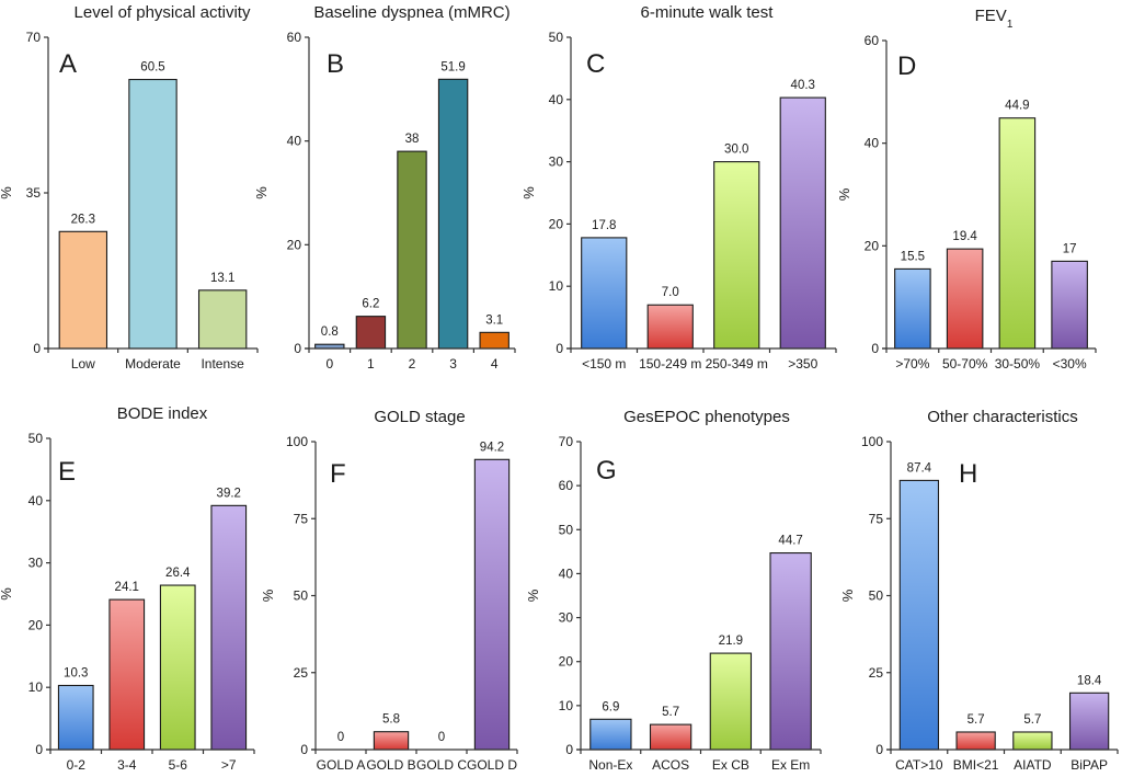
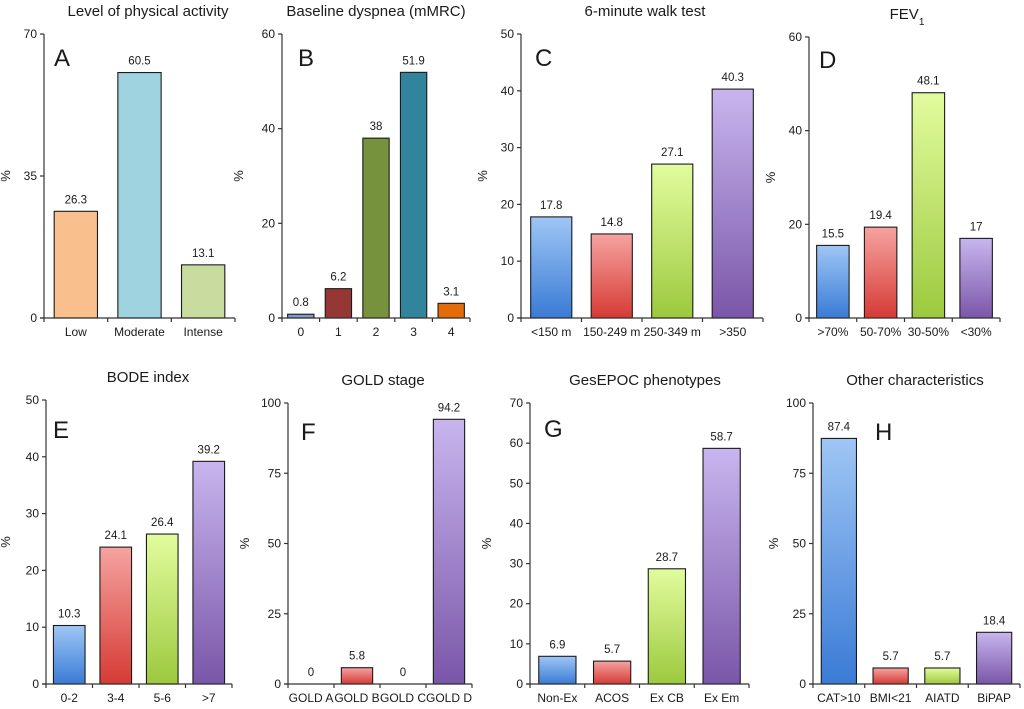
6-minute walk test/150-249 m: 7.0 -> 14.8
6-minute walk test/250-349 m: 30.0 -> 27.1
FEV/30-50%: 44.9 -> 48.1
GesEPOC phenotypes/Ex CB: 21.9 -> 28.7
GesEPOC phenotypes/Ex Em: 44.7 -> 58.7
